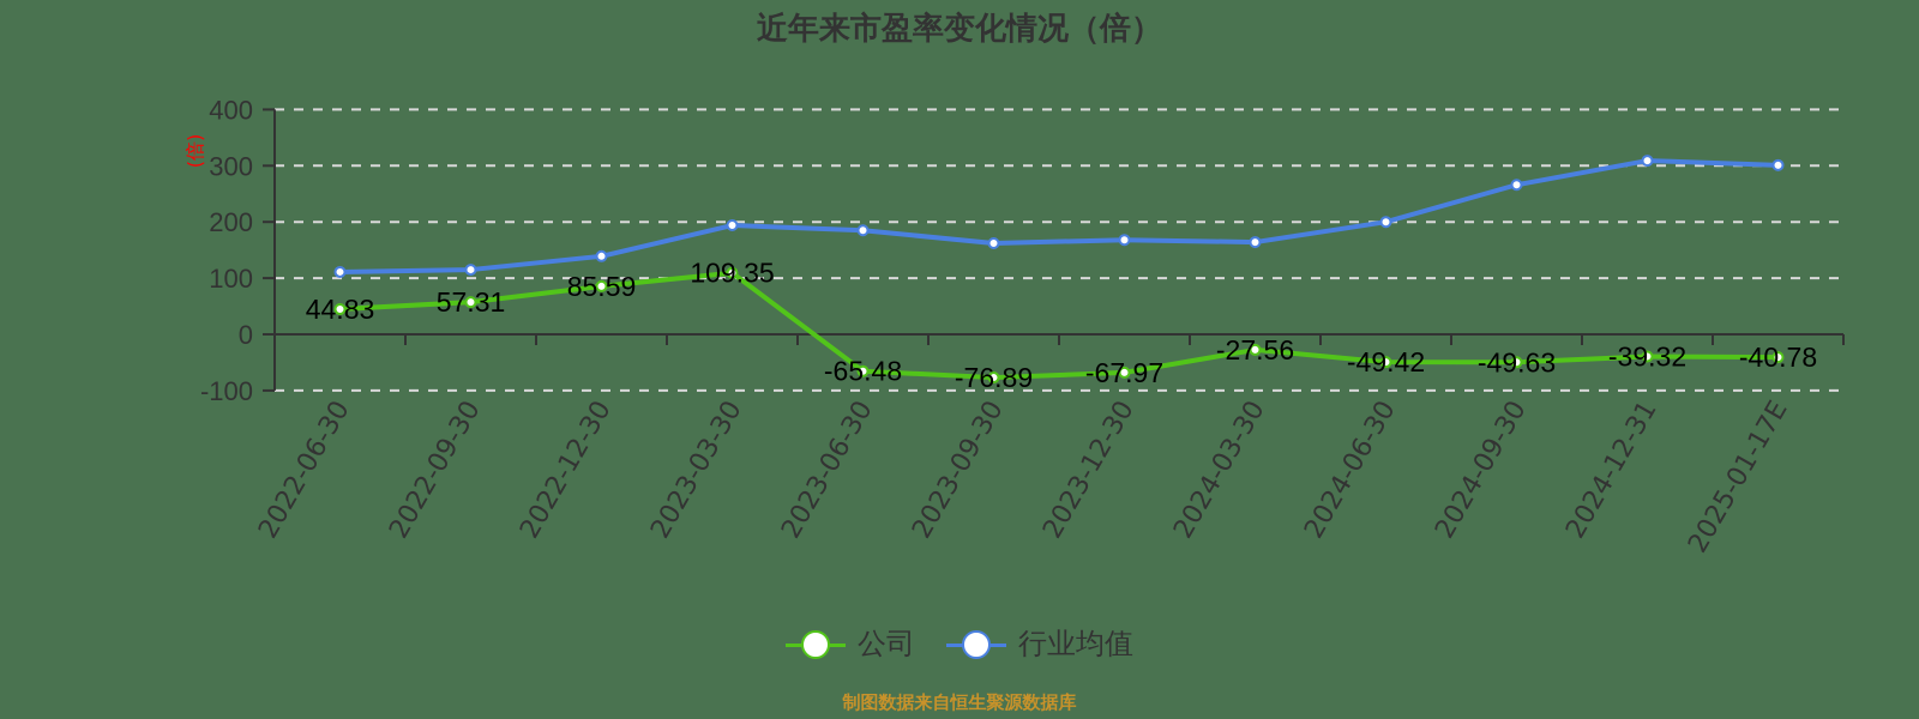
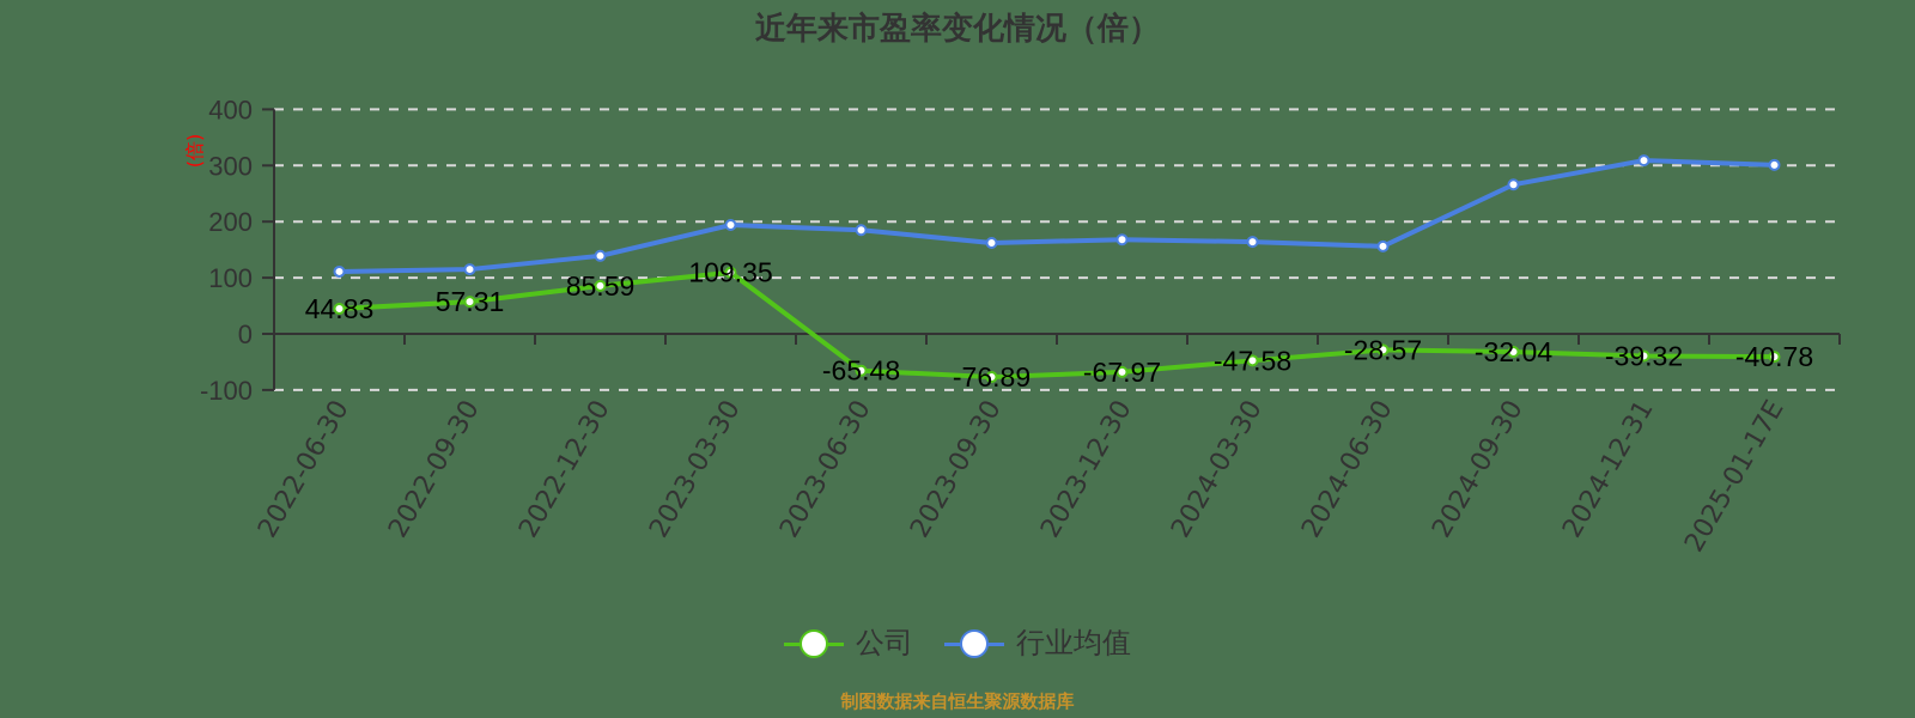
公司/2024-03-30: -27.56 -> -47.58
公司/2024-06-30: -49.42 -> -28.57
行业均值/2024-06-30: 200 -> 160
公司/2024-09-30: -49.63 -> -32.04
